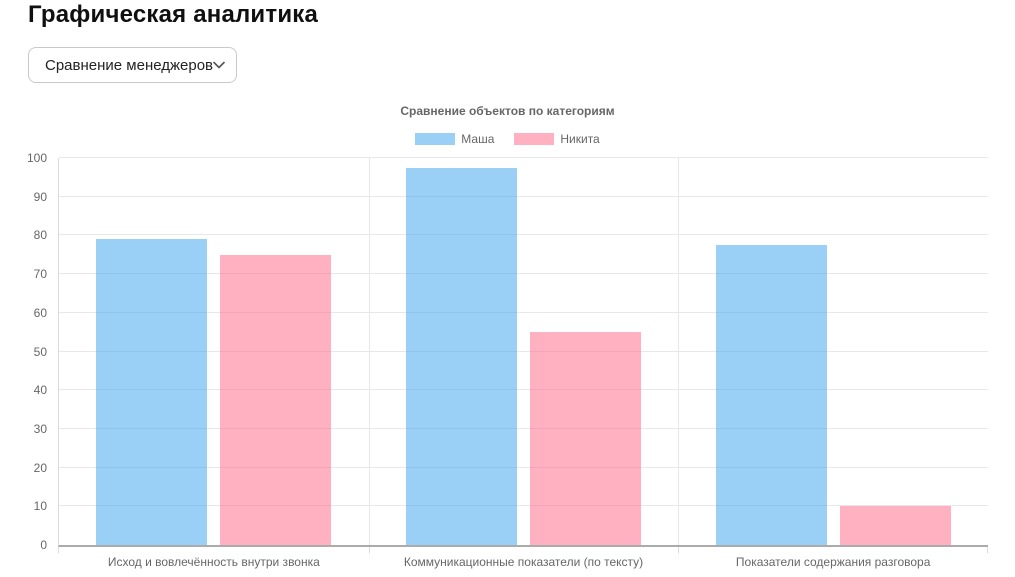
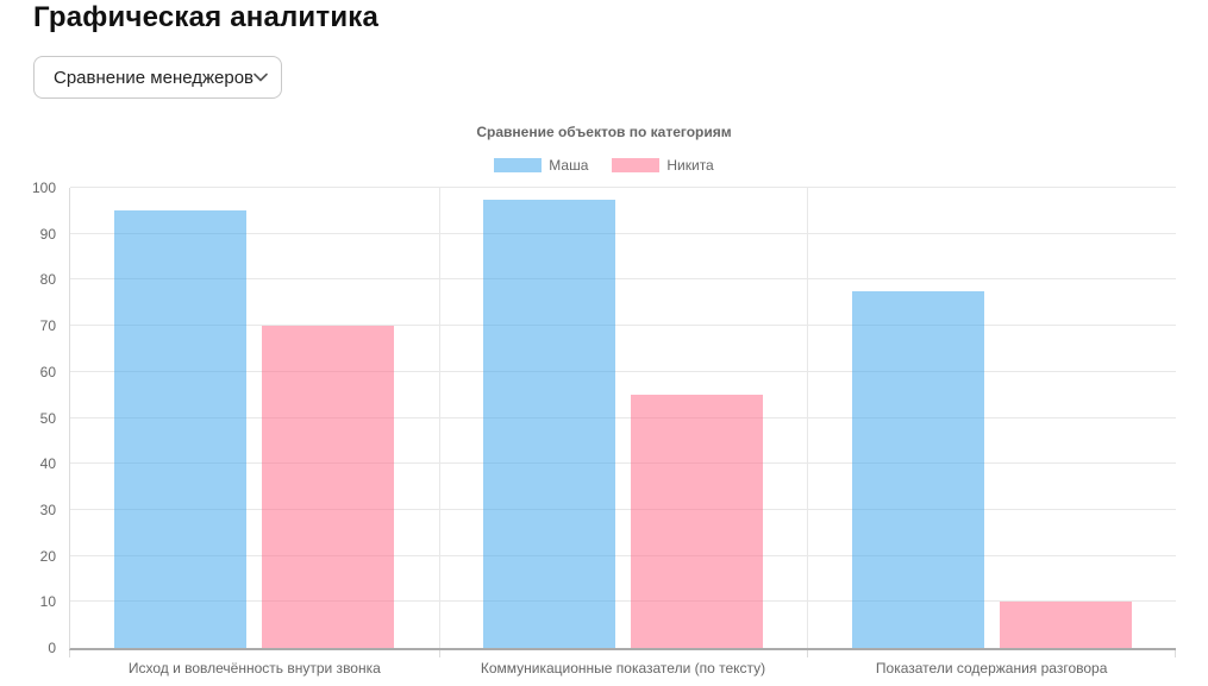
Маша/Исход и вовлечённость внутри звонка: 79 -> 95
Никита/Исход и вовлечённость внутри звонка: 75 -> 70
